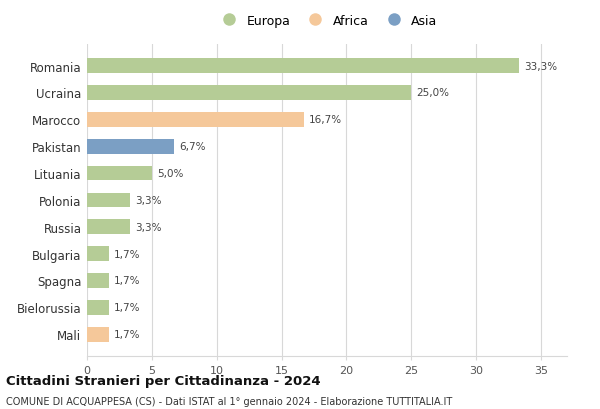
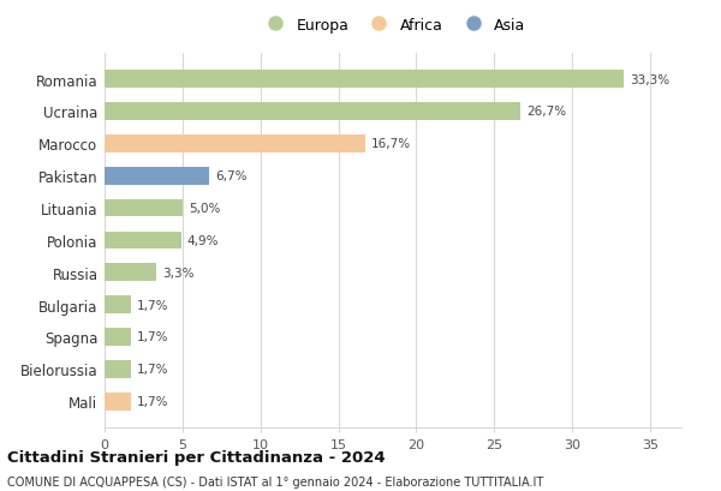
Ucraina: 25,0% -> 26,7%
Polonia: 3,3% -> 4,9%
